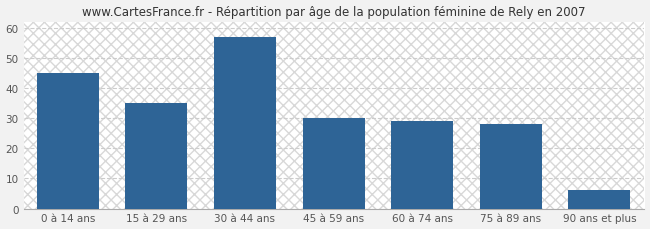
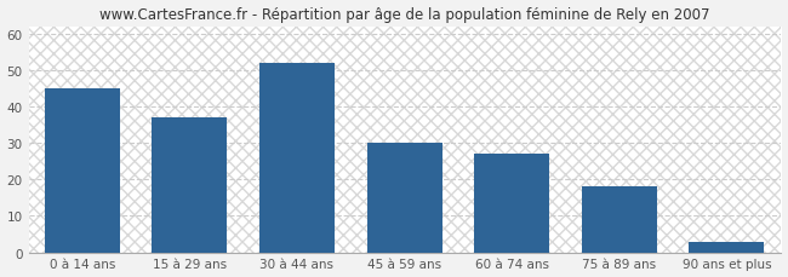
15 à 29 ans: 35 -> 37
30 à 44 ans: 57 -> 52
60 à 74 ans: 29 -> 27
75 à 89 ans: 28 -> 18
90 ans et plus: 6 -> 3
